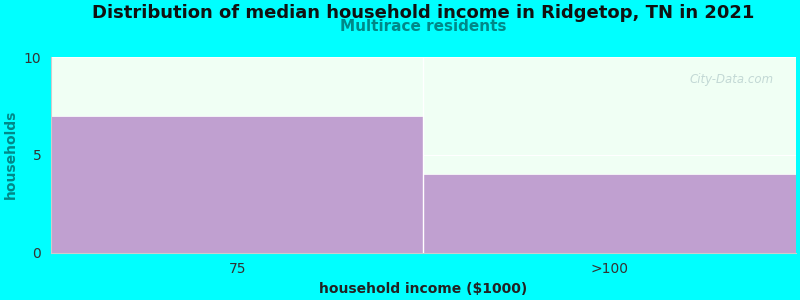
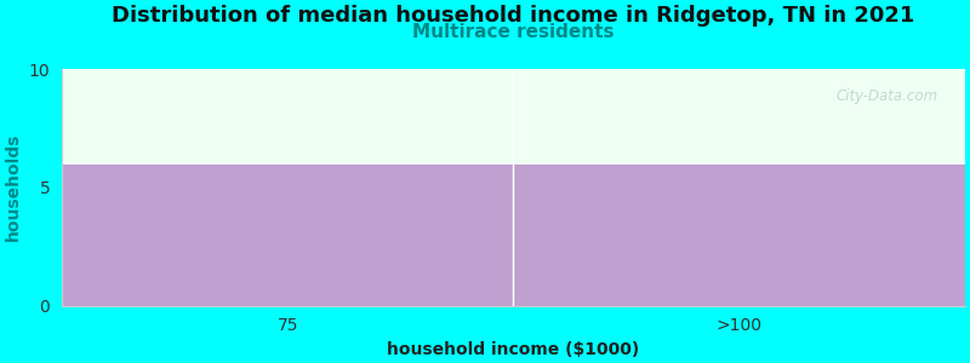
75: 7 -> 6
>100: 4 -> 6
